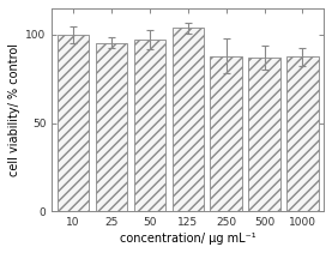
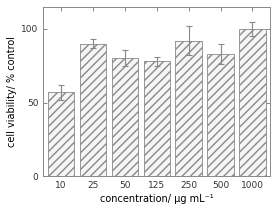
10: 100 -> 57
25: 96 -> 90
50: 97 -> 80
125: 104 -> 78
250: 88 -> 92
500: 87 -> 83
1000: 88 -> 100
